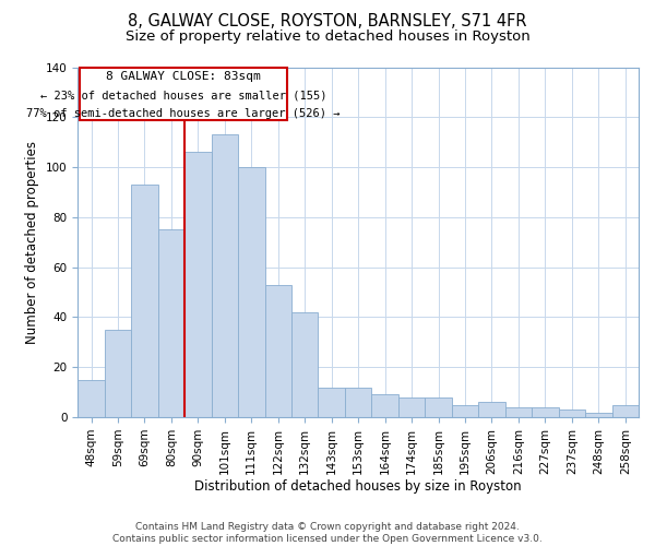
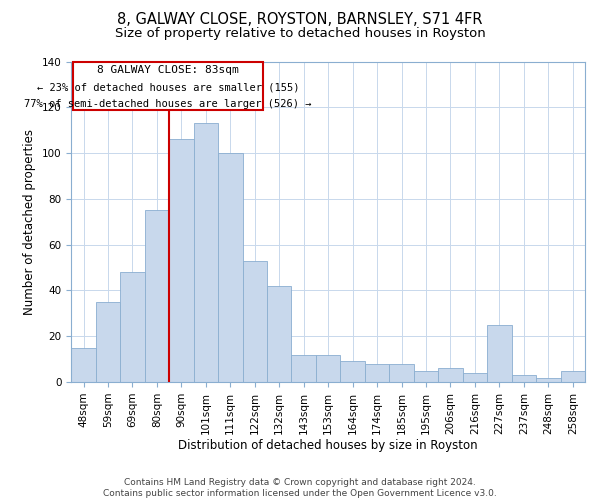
69sqm: 93 -> 48
227sqm: 4 -> 25
